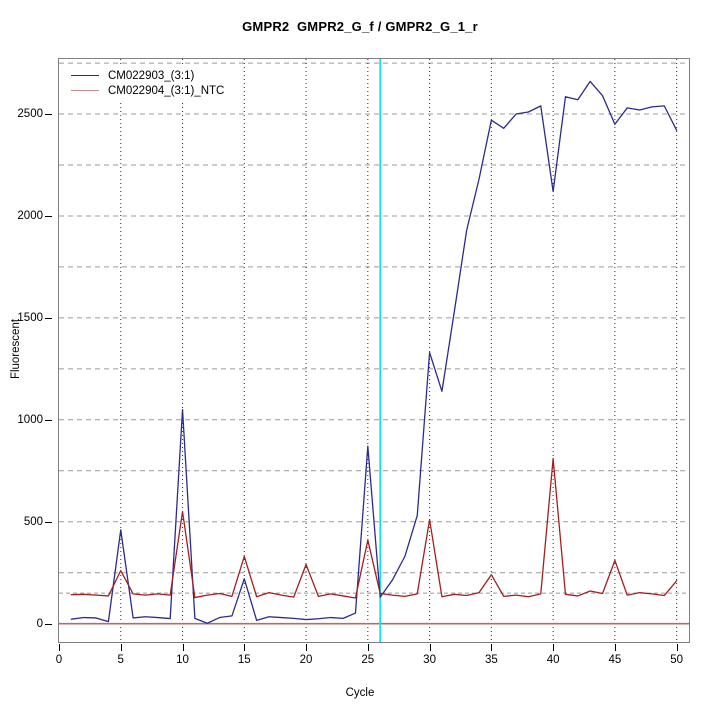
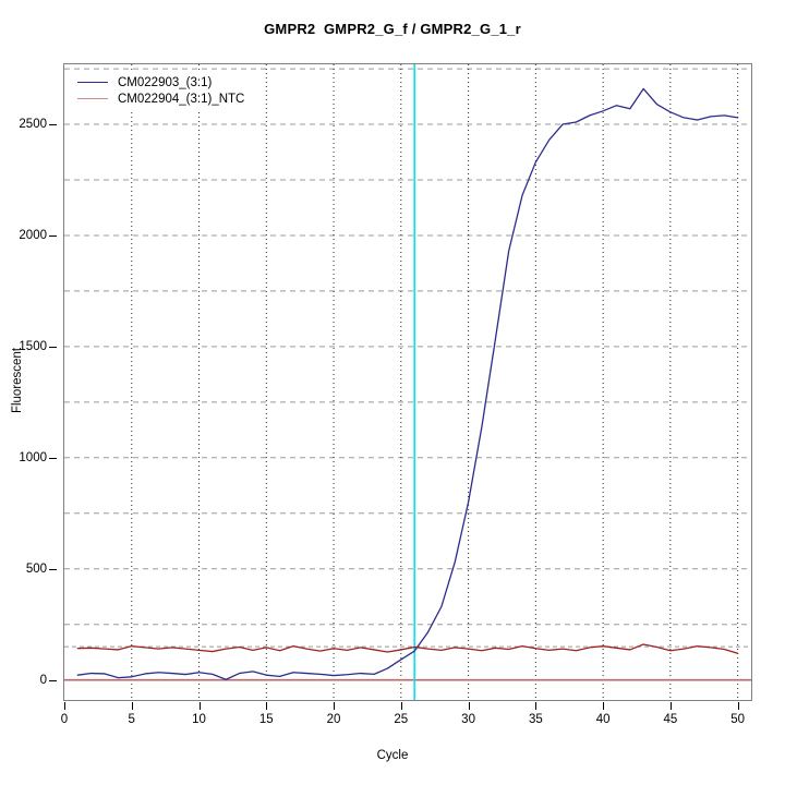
CM022903_(3:1)/5: 460 -> 10
CM022904_(3:1)_NTC/5: 260 -> 150
CM022903_(3:1)/10: 1050 -> 30
CM022904_(3:1)_NTC/10: 550 -> 130
CM022903_(3:1)/15: 220 -> 20
CM022904_(3:1)_NTC/15: 330 -> 150
CM022904_(3:1)_NTC/20: 290 -> 140
CM022903_(3:1)/25: 870 -> 90
CM022904_(3:1)_NTC/25: 410 -> 140
CM022903_(3:1)/30: 1330 -> 800
CM022904_(3:1)_NTC/30: 510 -> 140
CM022903_(3:1)/35: 2470 -> 2330
CM022904_(3:1)_NTC/35: 240 -> 140
CM022903_(3:1)/40: 2120 -> 2560
CM022904_(3:1)_NTC/40: 810 -> 150
CM022903_(3:1)/45: 2450 -> 2560
CM022904_(3:1)_NTC/45: 310 -> 130
CM022903_(3:1)/50: 2420 -> 2530
CM022904_(3:1)_NTC/50: 210 -> 120
